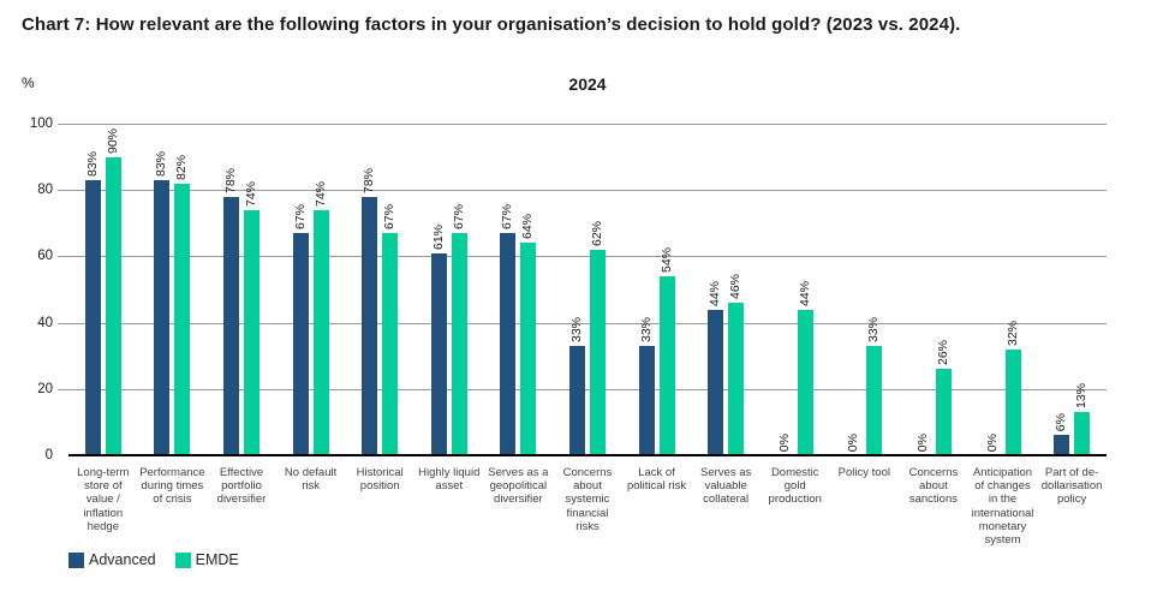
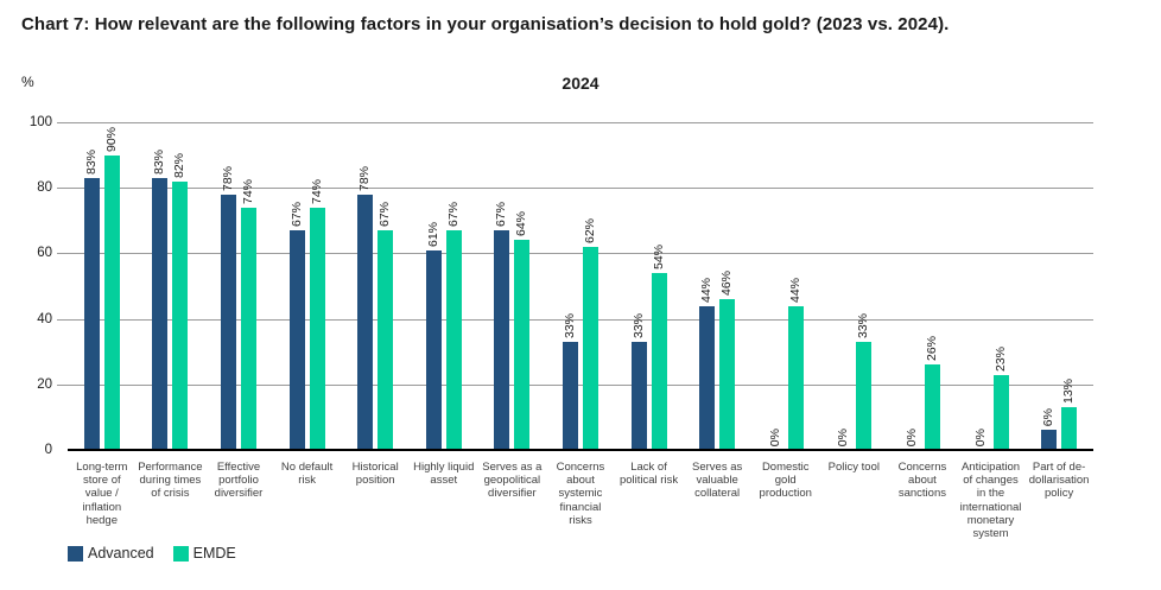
EMDE/Anticipation of changes in the international monetary system: 32% -> 23%
